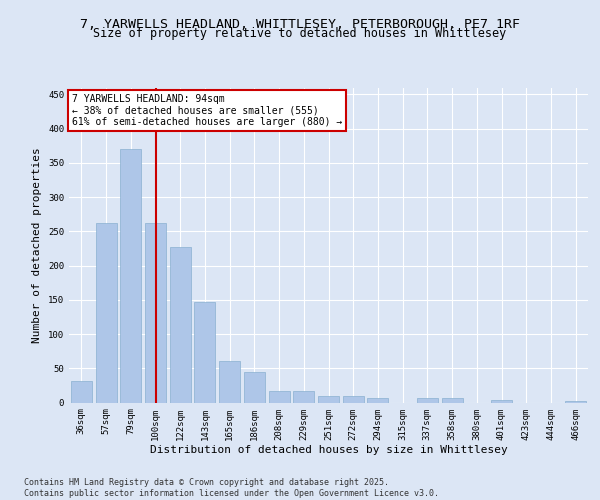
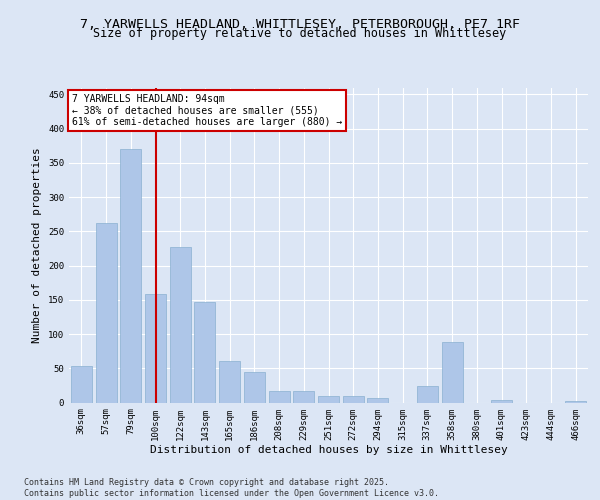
36sqm: 32 -> 54
100sqm: 262 -> 158
337sqm: 6 -> 24
358sqm: 6 -> 88
